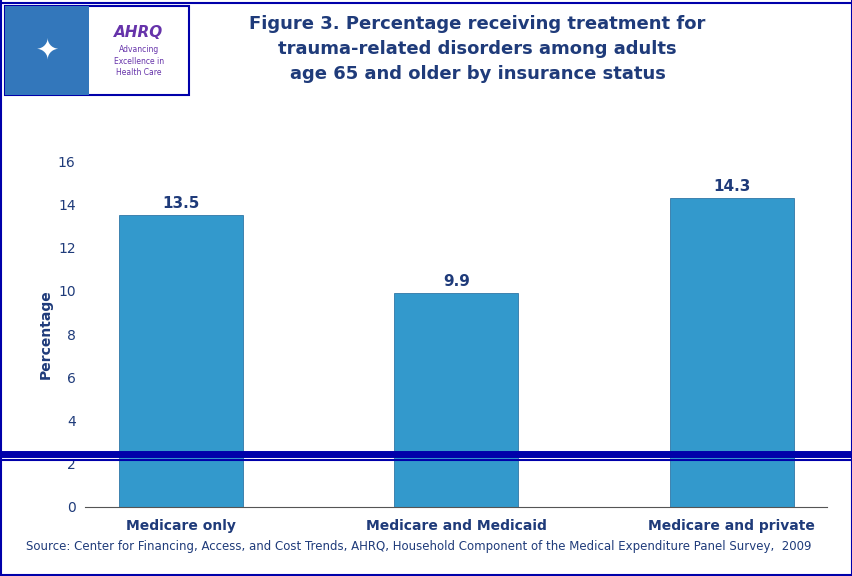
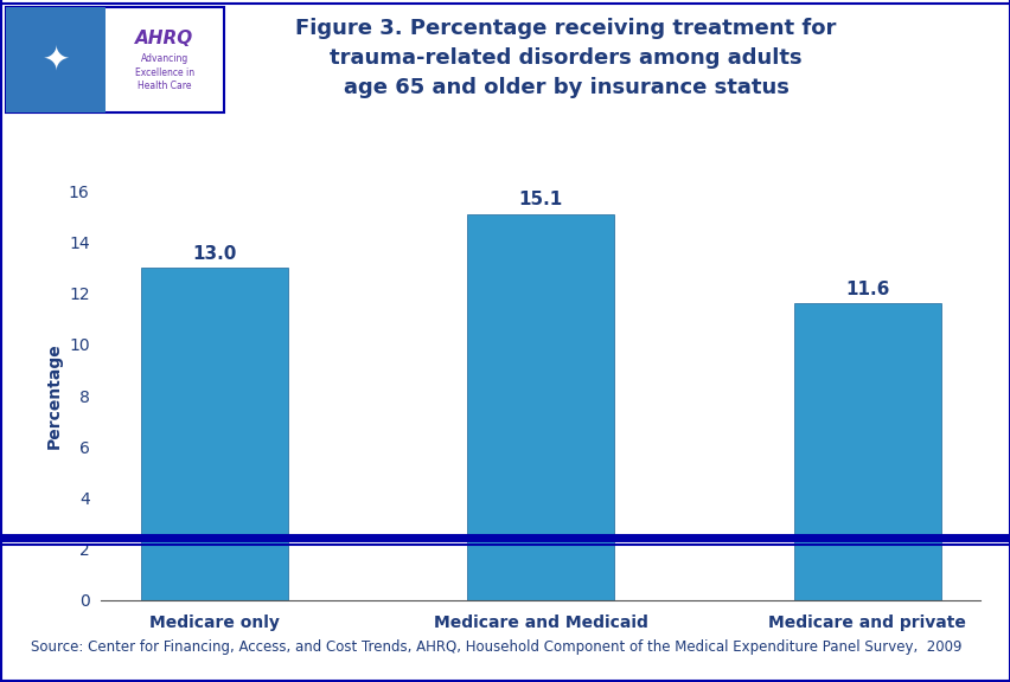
Medicare only: 13.5 -> 13.0
Medicare and Medicaid: 9.9 -> 15.1
Medicare and private: 14.3 -> 11.6
